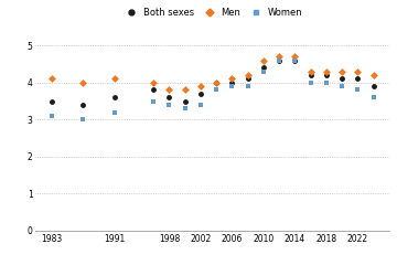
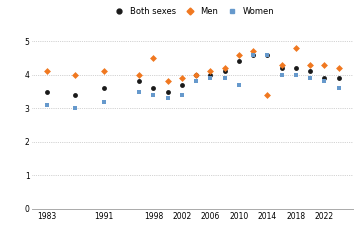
Men/1998: 3.8 -> 4.5
Women/2010: 4.3 -> 3.7
Men/2014: 4.7 -> 3.4
Men/2018: 4.3 -> 4.8
Both sexes/2022: 4.1 -> 3.9
